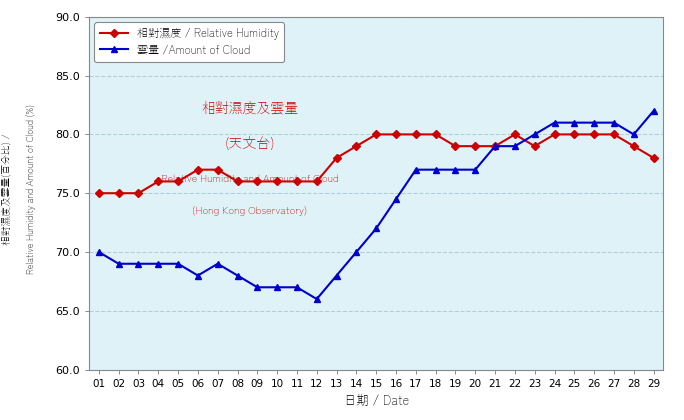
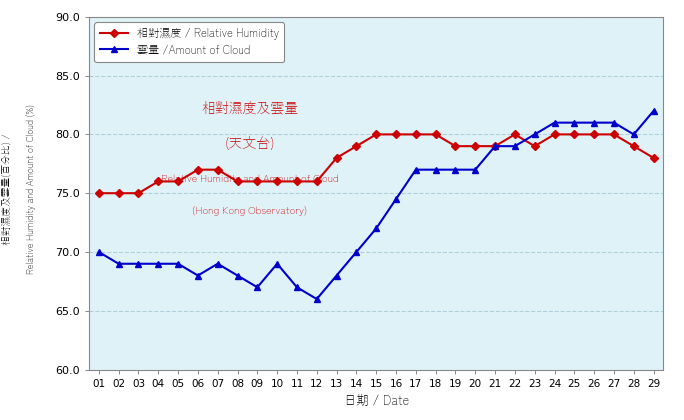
雲量 /Amount of Cloud/10: 67.0 -> 69.0
